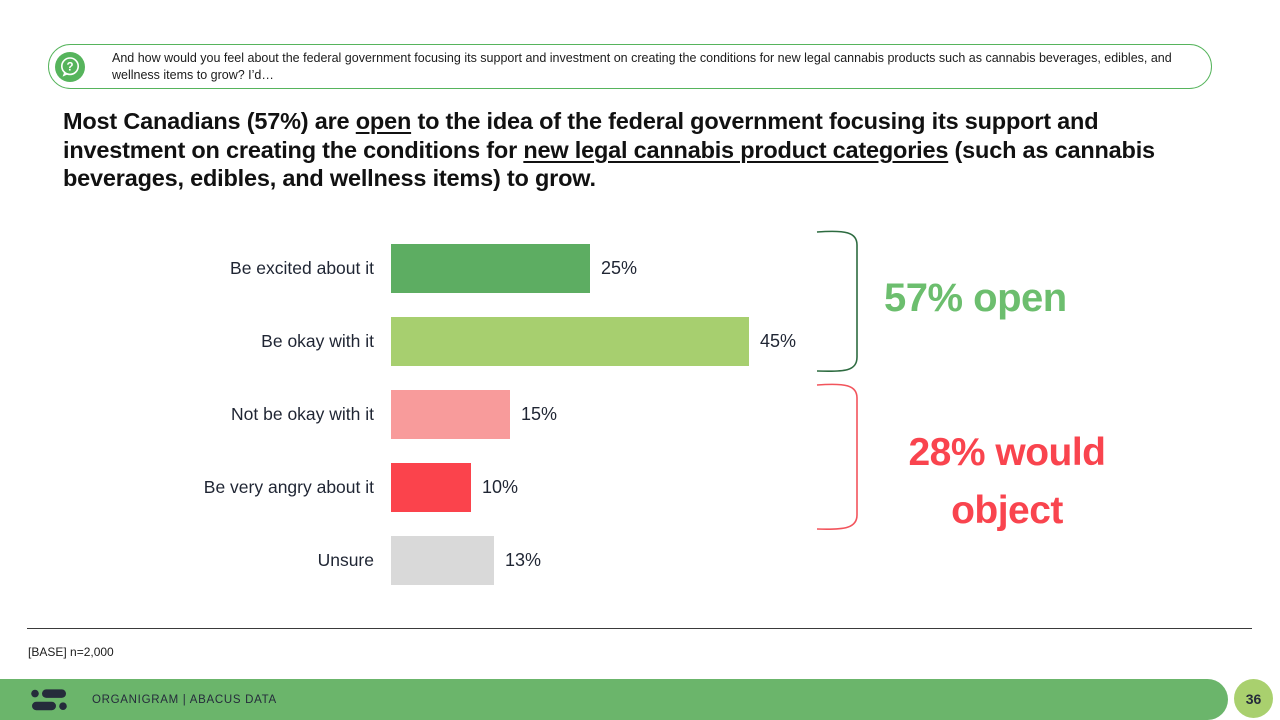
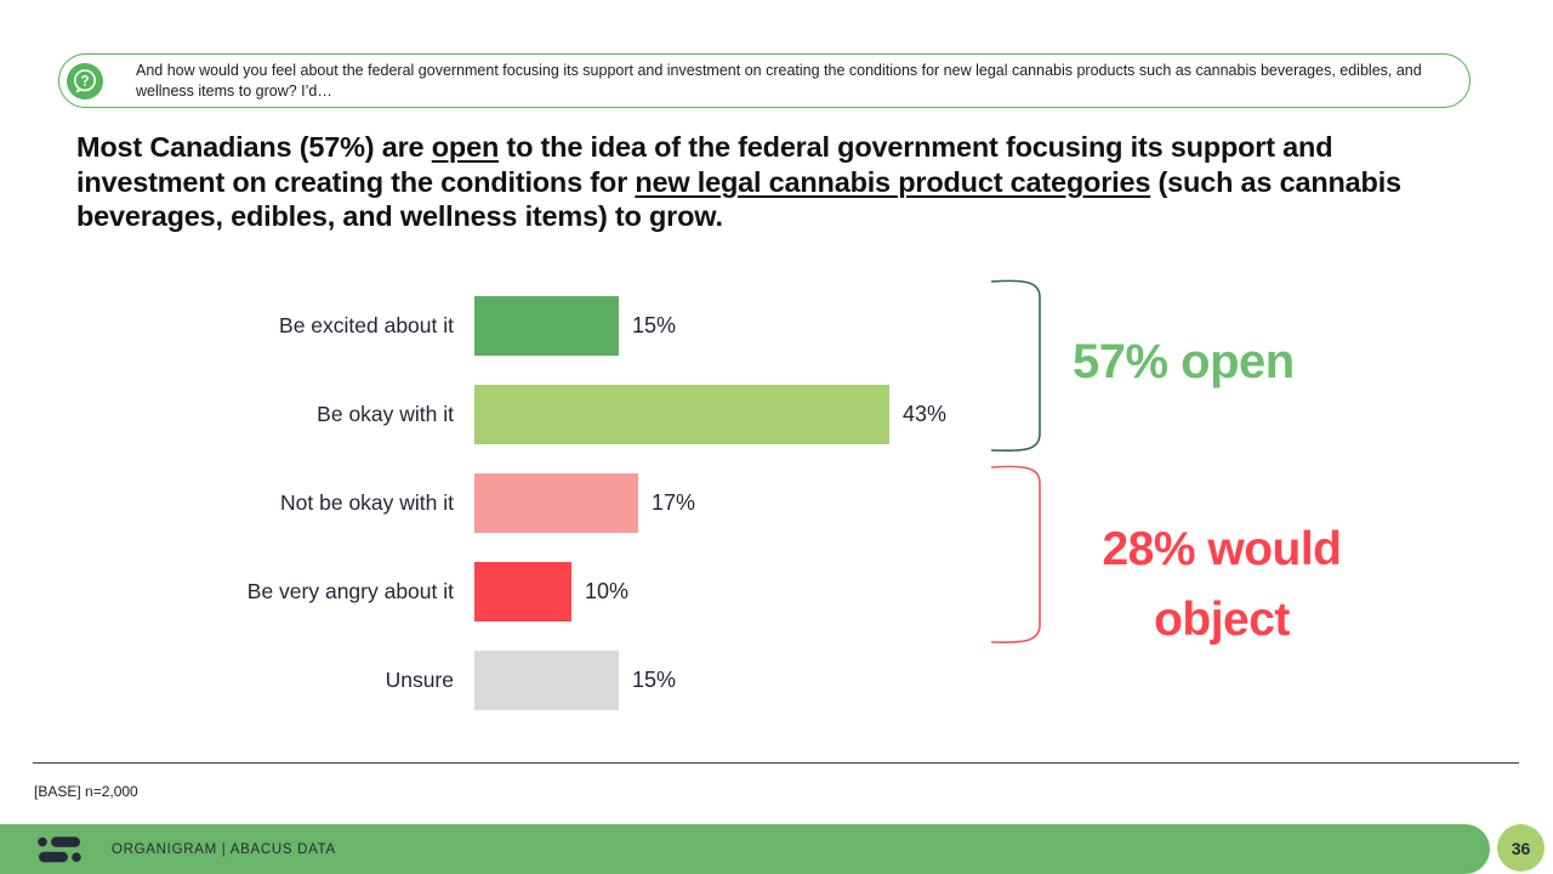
Be excited about it: 25% -> 15%
Be okay with it: 45% -> 43%
Not be okay with it: 15% -> 17%
Unsure: 13% -> 15%
